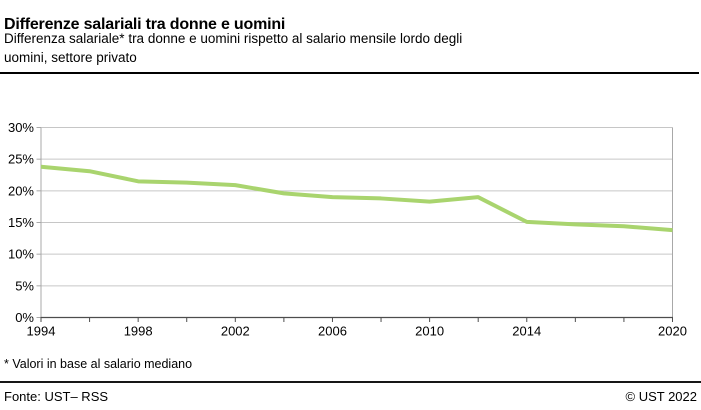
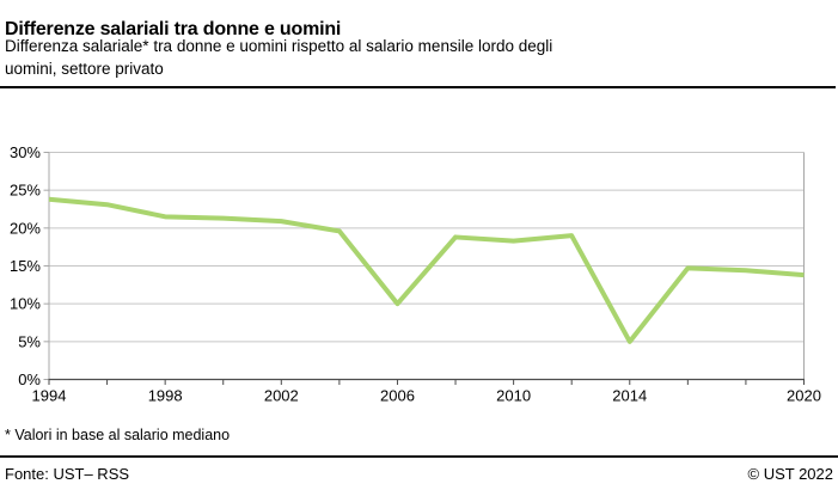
2006: 19% -> 10%
2014: 15% -> 5%
